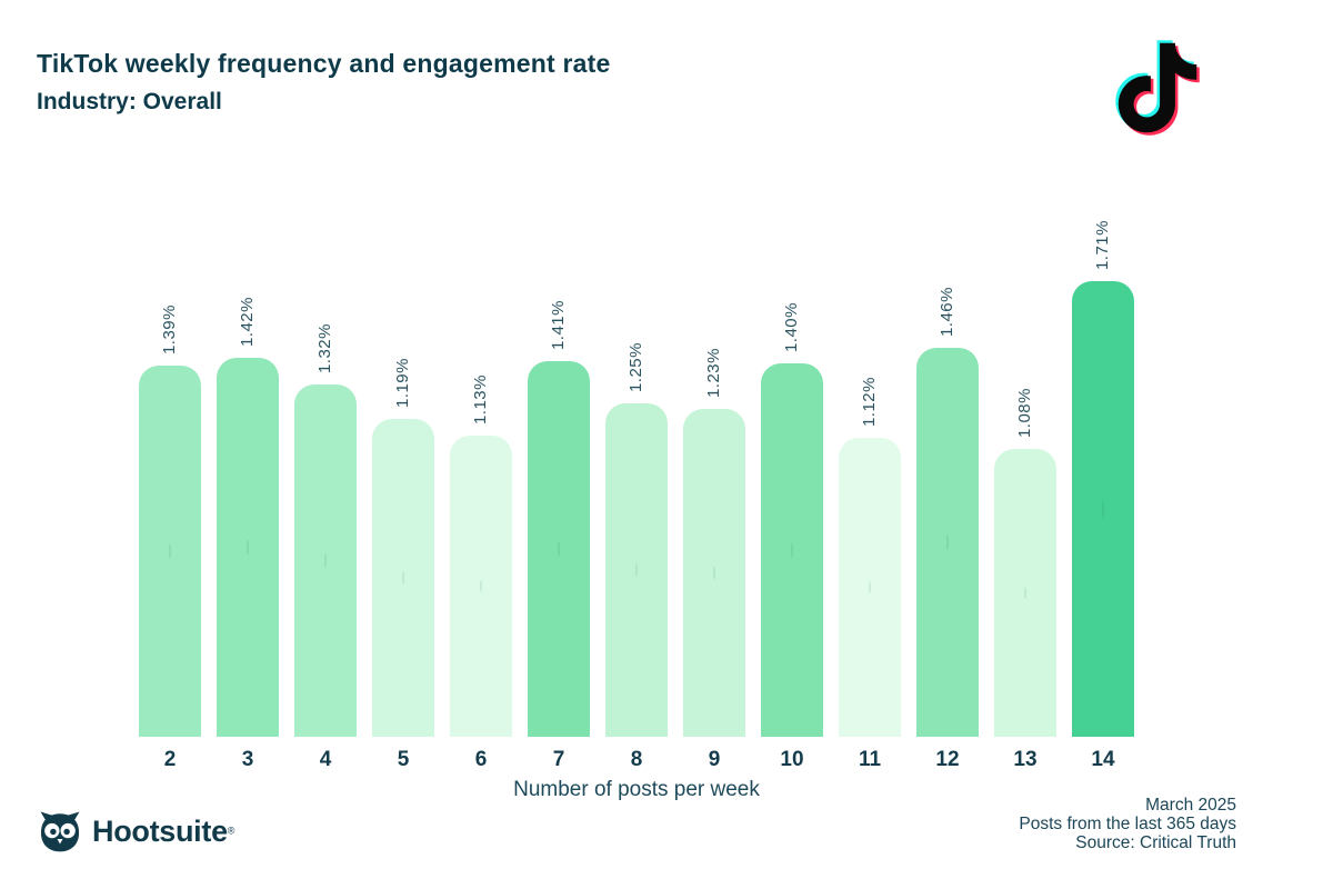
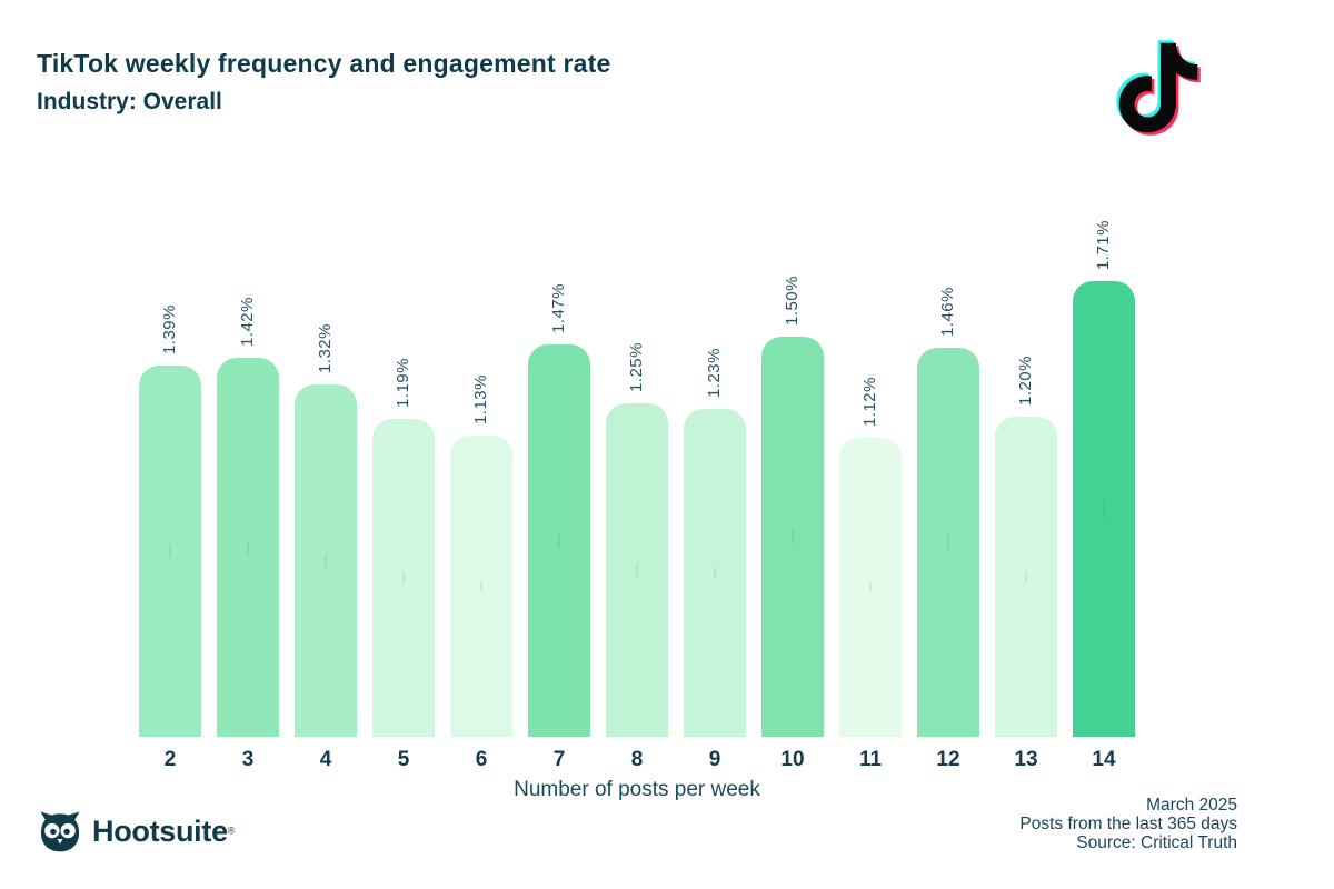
7: 1.41% -> 1.47%
10: 1.40% -> 1.50%
13: 1.08% -> 1.20%
